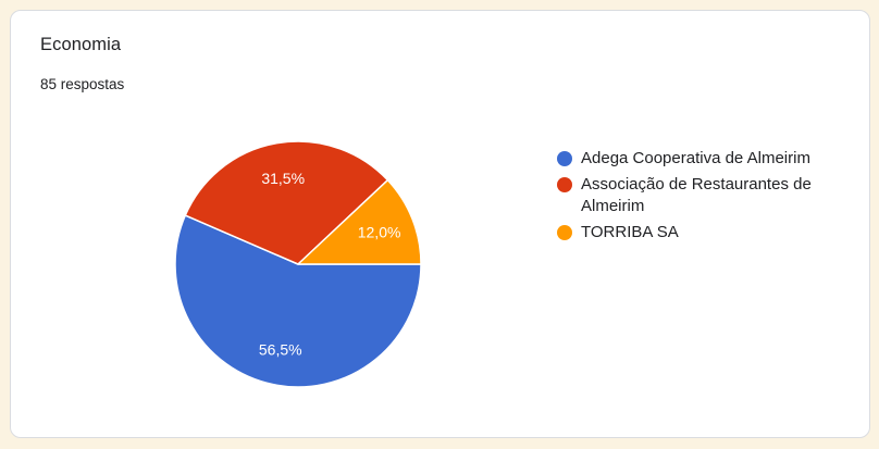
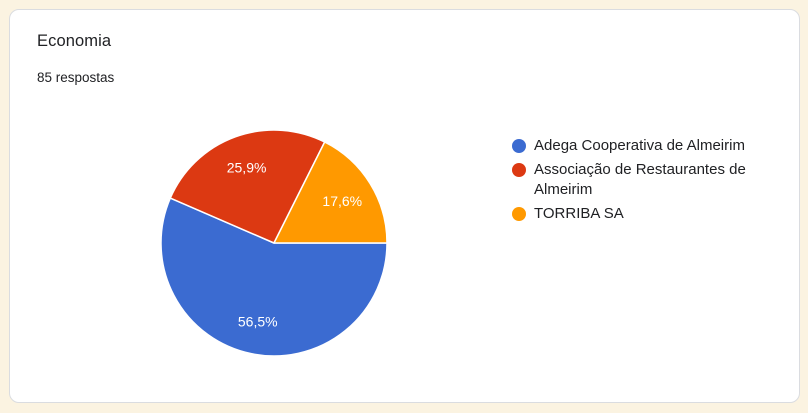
Associação de Restaurantes de Almeirim: 31,5% -> 25,9%
TORRIBA SA: 12,0% -> 17,6%
